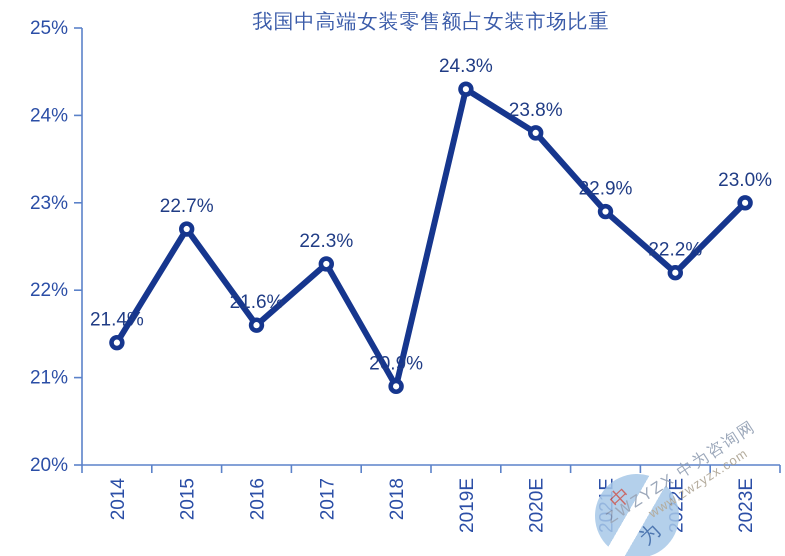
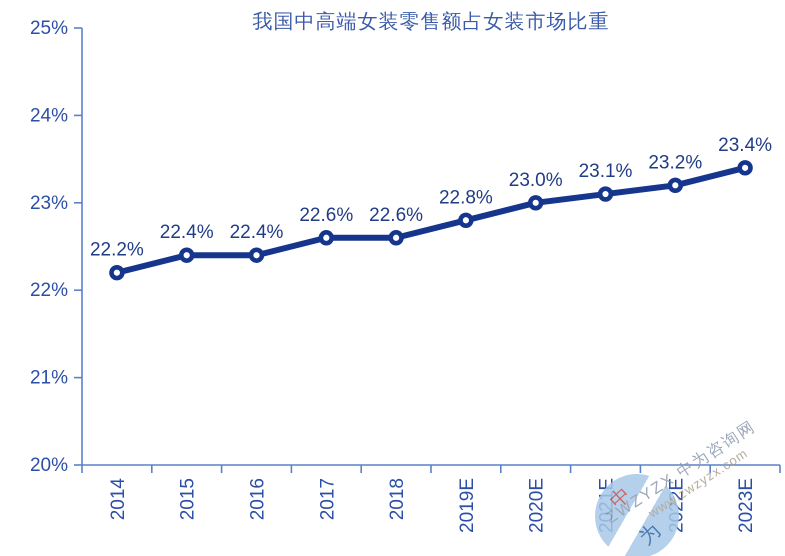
2014: 21.4% -> 22.2%
2015: 22.7% -> 22.4%
2016: 21.6% -> 22.4%
2017: 22.3% -> 22.6%
2018: 20.9% -> 22.6%
2019E: 24.3% -> 22.8%
2020E: 23.8% -> 23.0%
2021E: 22.9% -> 23.1%
2022E: 22.2% -> 23.2%
2023E: 23.0% -> 23.4%
